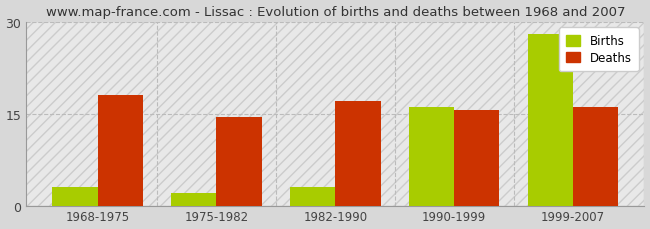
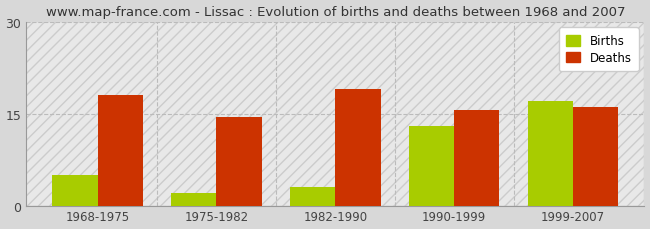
Births/1968-1975: 3 -> 5
Deaths/1982-1990: 17.0 -> 19.0
Births/1990-1999: 16 -> 13
Births/1999-2007: 28 -> 17
